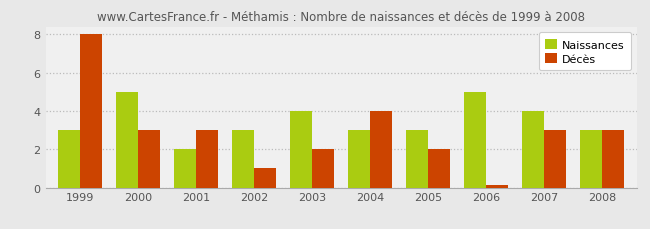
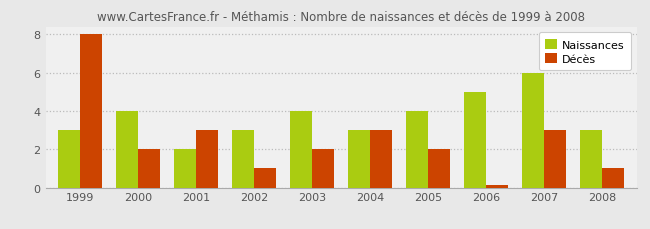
Naissances/2000: 5 -> 4
Décès/2000: 3.0 -> 2.0
Décès/2004: 4.0 -> 3.0
Naissances/2005: 3 -> 4
Naissances/2007: 4 -> 6
Décès/2008: 3.0 -> 1.0
